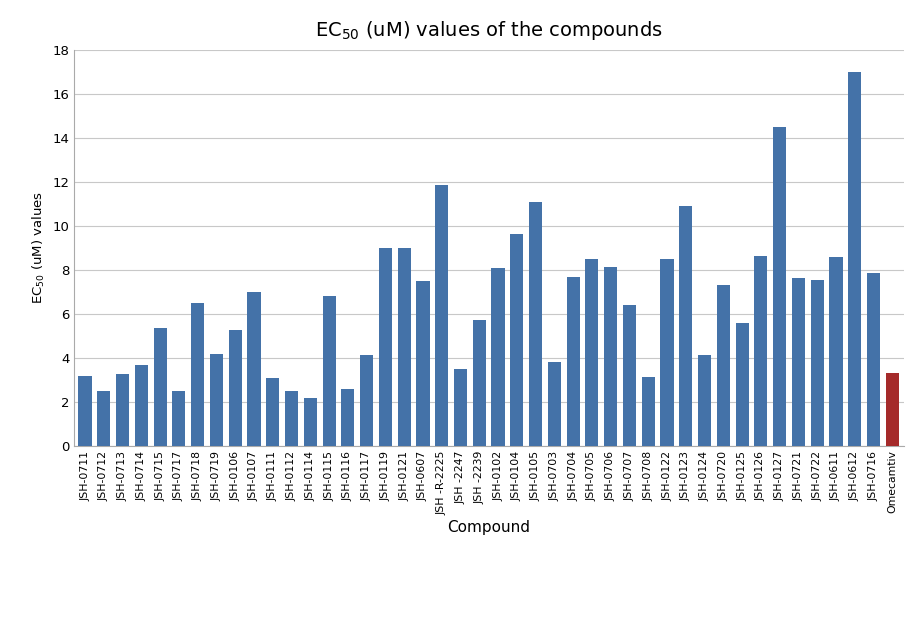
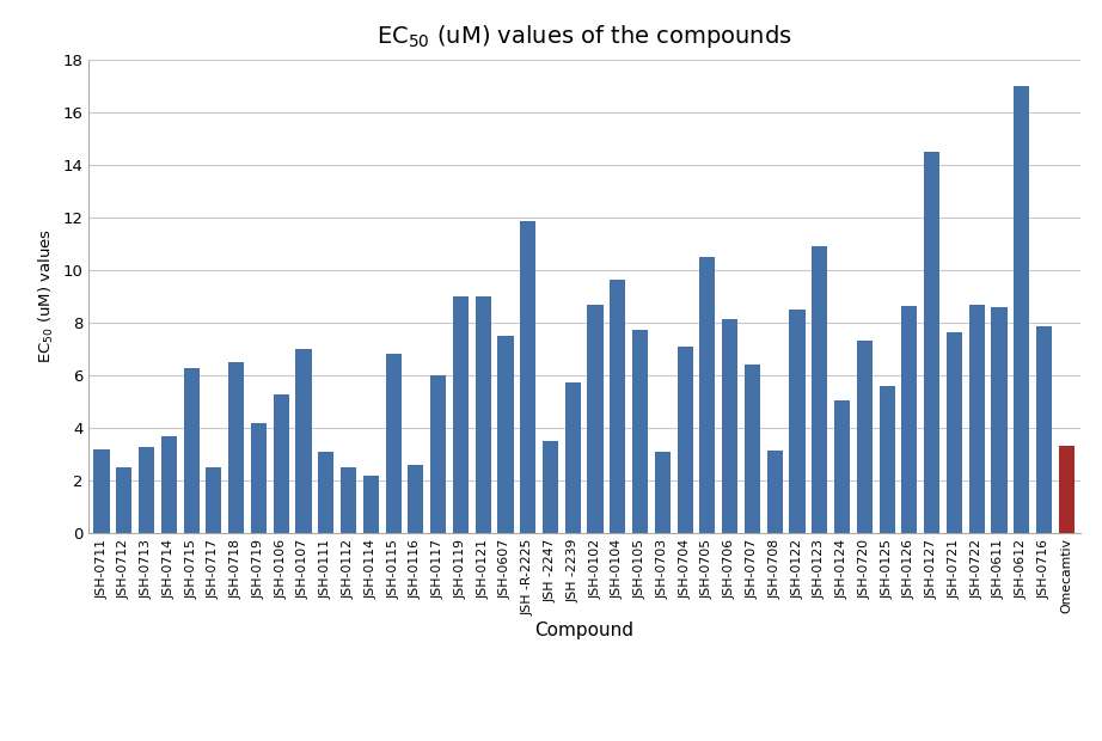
JSH-0715: 5.35 -> 6.30
JSH-0117: 4.15 -> 6.00
JSH-0102: 8.10 -> 8.70
JSH-0105: 11.10 -> 7.75
JSH-0703: 3.85 -> 3.10
JSH-0704: 7.70 -> 7.10
JSH-0705: 8.50 -> 10.50
JSH-0124: 4.15 -> 5.05
JSH-0722: 7.55 -> 8.70
